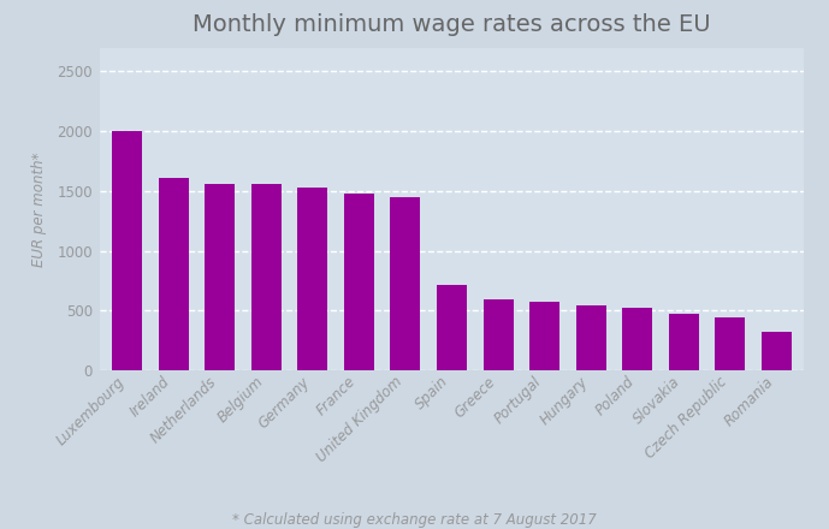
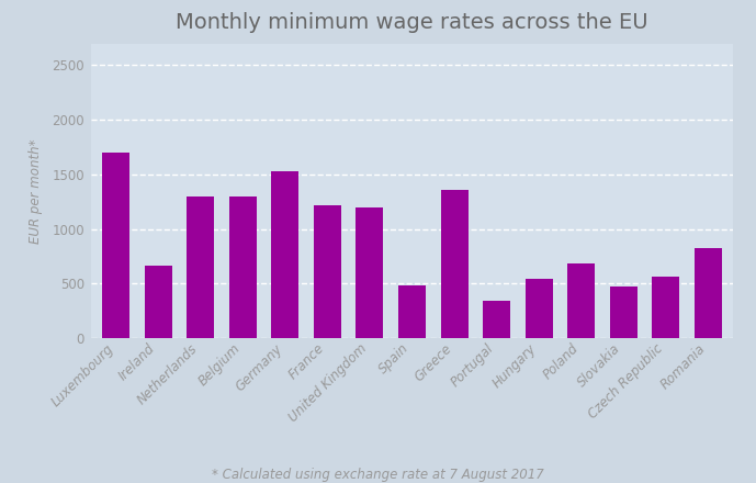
Luxembourg: 2000 -> 1700
Ireland: 1610 -> 660
Netherlands: 1560 -> 1300
Belgium: 1560 -> 1300
France: 1480 -> 1220
United Kingdom: 1450 -> 1200
Spain: 710 -> 480
Greece: 590 -> 1360
Portugal: 570 -> 340
Poland: 520 -> 680
Czech Republic: 440 -> 560
Romania: 320 -> 820
